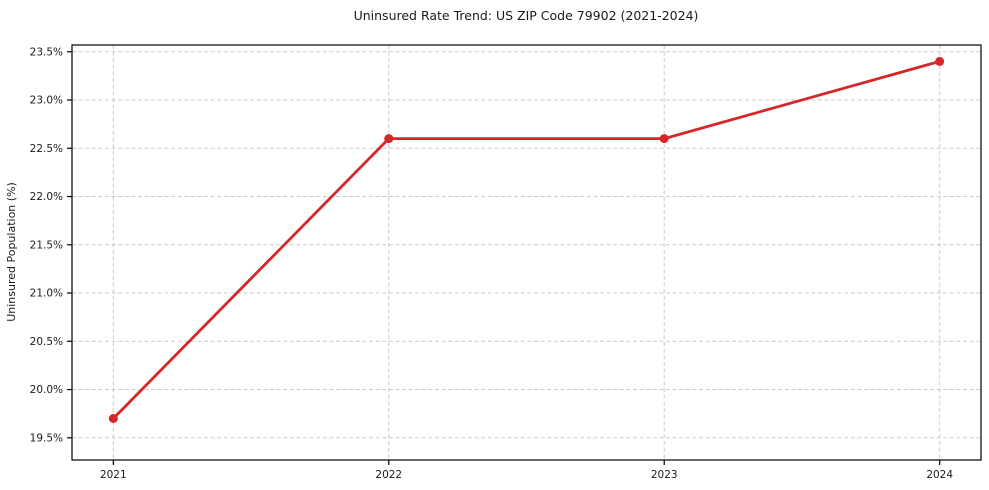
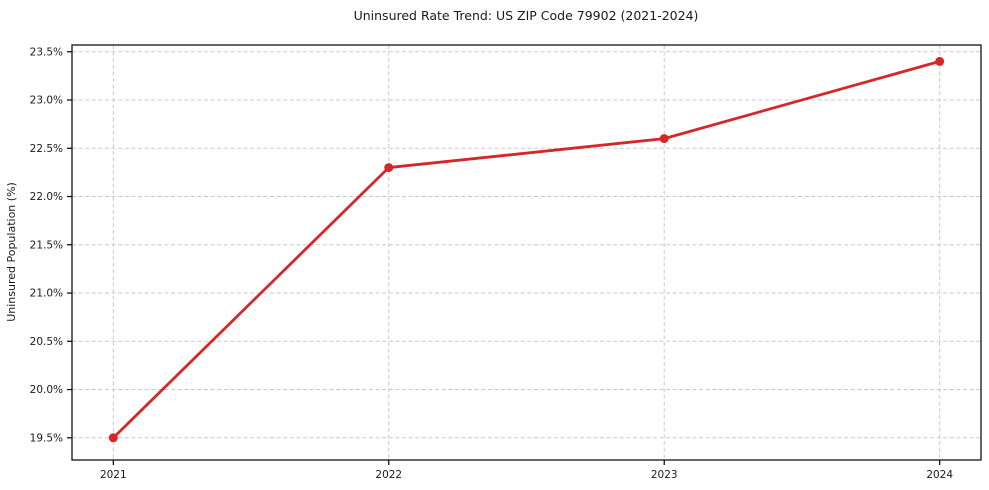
2021: 19.7% -> 19.5%
2022: 22.6% -> 22.3%
